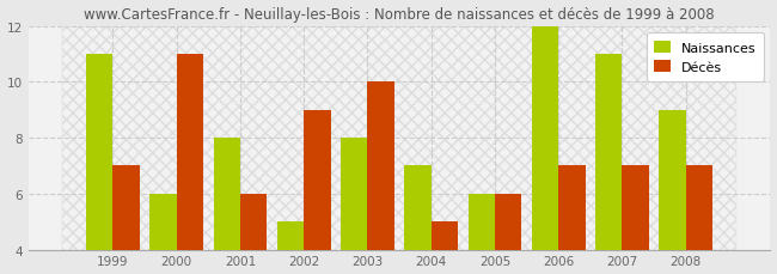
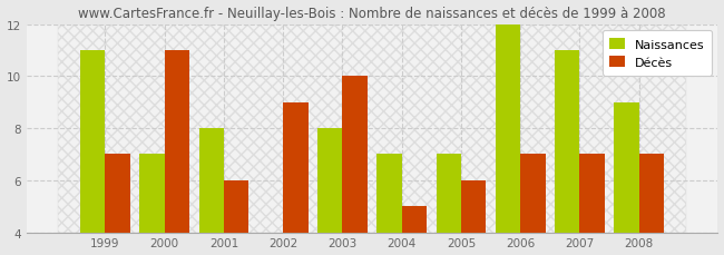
Naissances/2000: 6 -> 7
Naissances/2002: 5 -> 4
Naissances/2005: 6 -> 7
